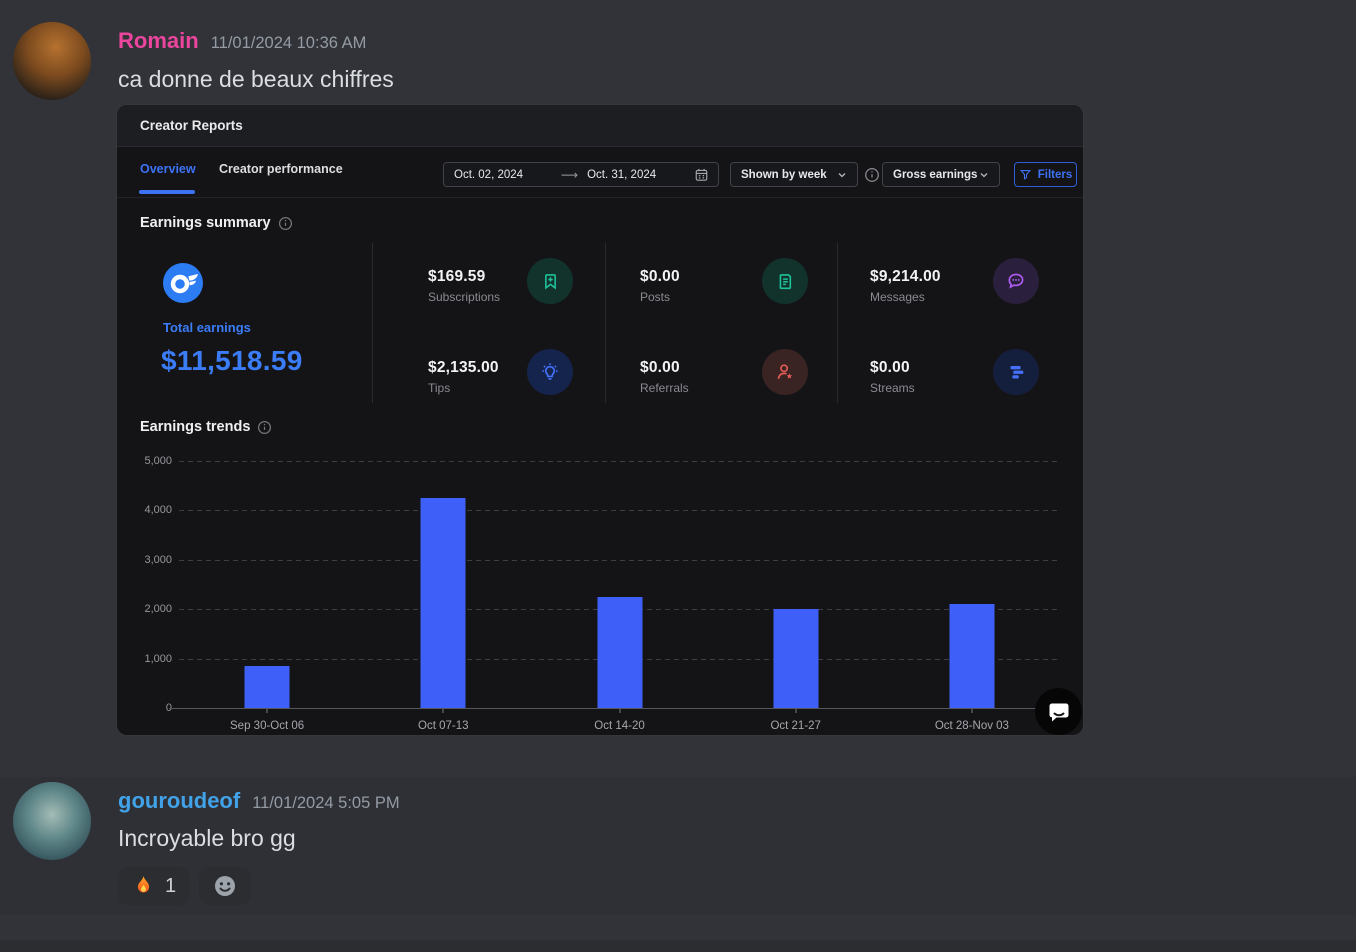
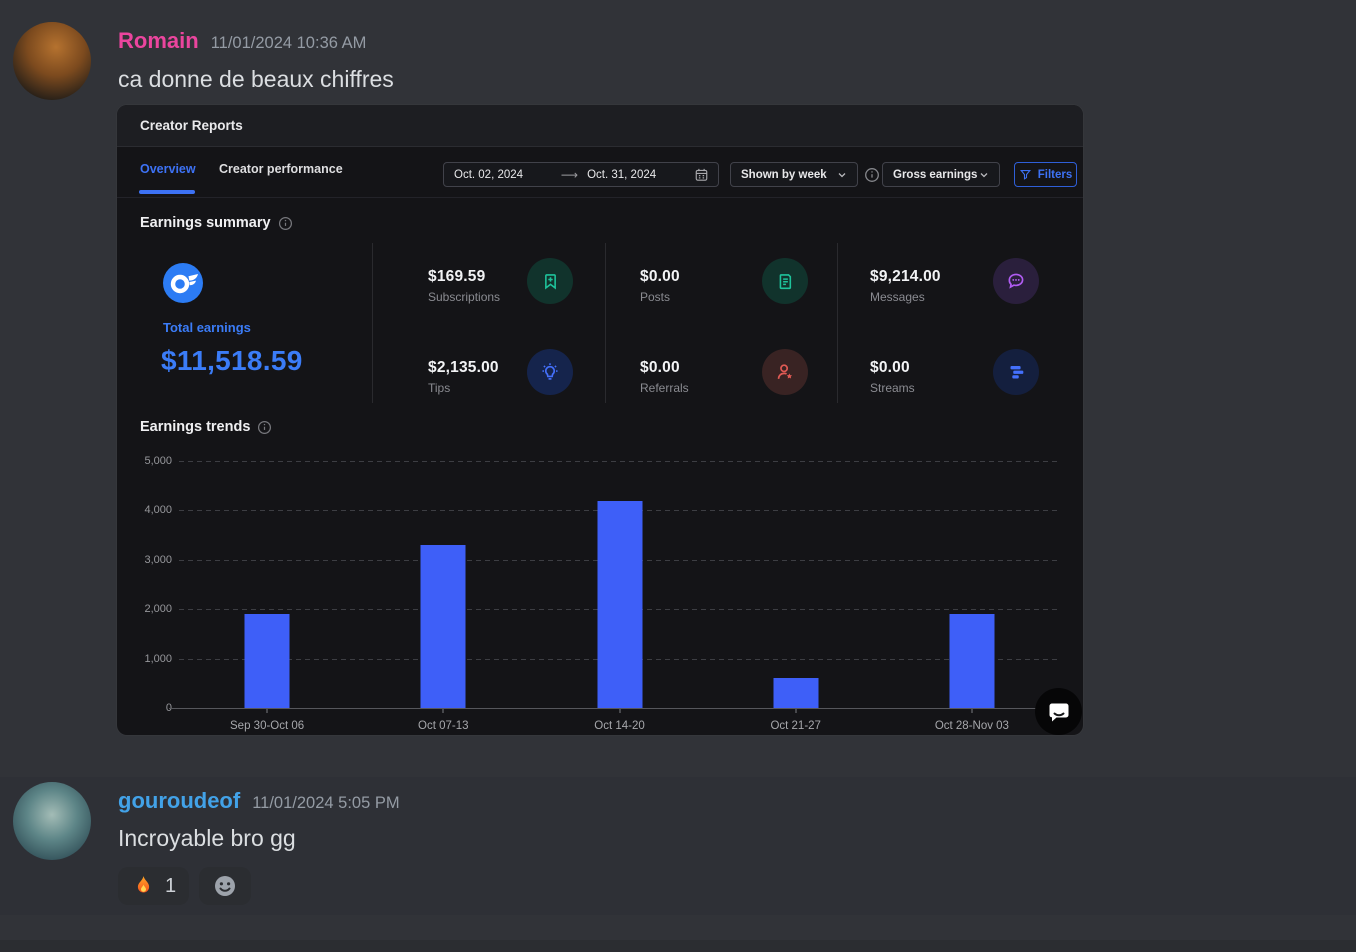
Sep 30-Oct 06: 800 -> 1900
Oct 07-13: 4200 -> 3300
Oct 14-20: 2200 -> 4200
Oct 21-27: 2000 -> 600
Oct 28-Nov 03: 2100 -> 1900
